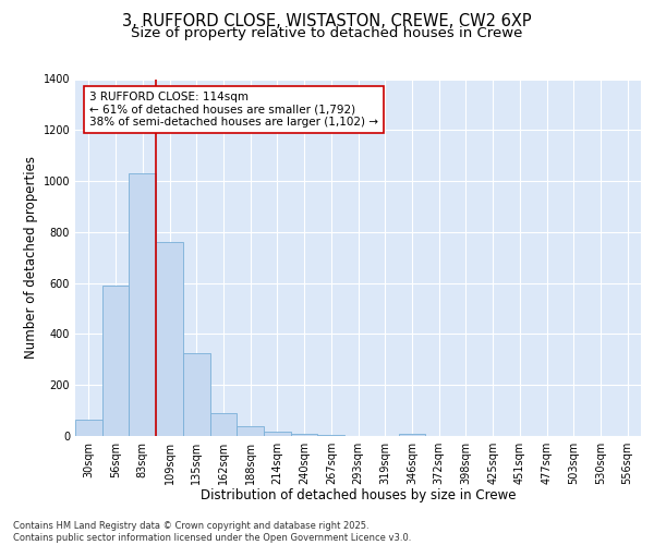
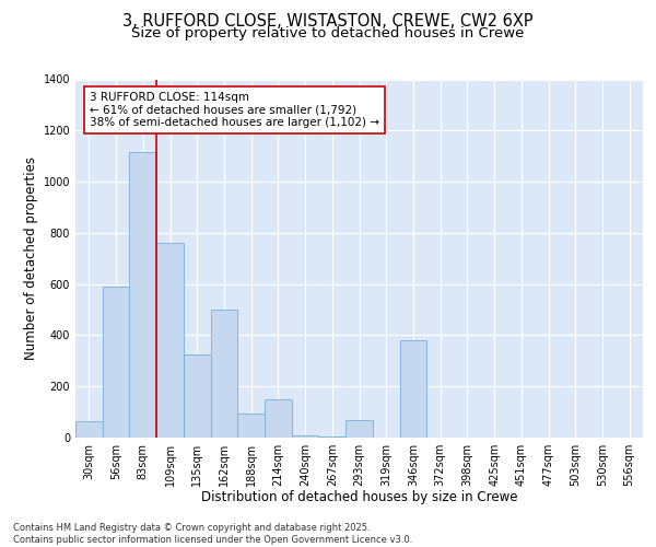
83sqm: 1030 -> 1115
162sqm: 90 -> 500
188sqm: 40 -> 95
214sqm: 18 -> 150
293sqm: 1 -> 70
346sqm: 8 -> 380
